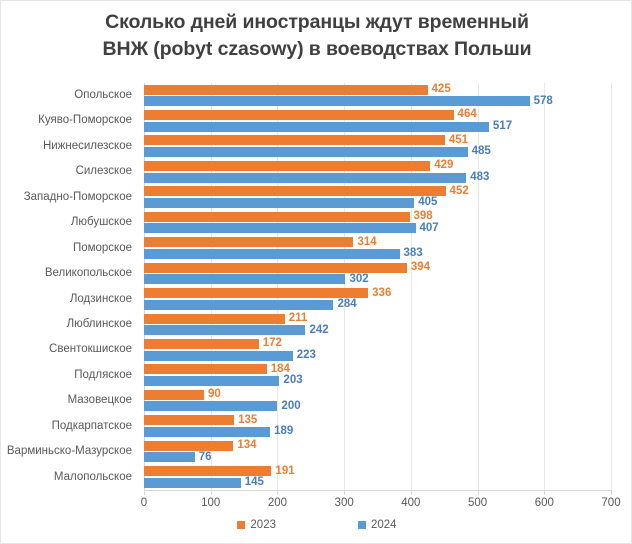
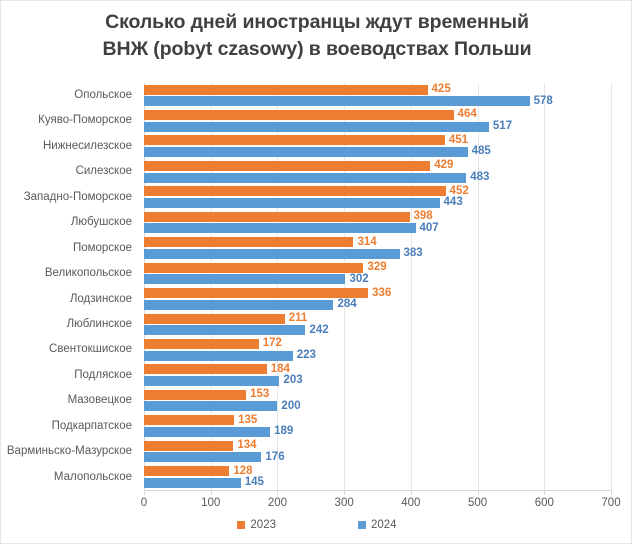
2024/Западно-Поморское: 405 -> 443
2023/Великопольское: 394 -> 329
2023/Мазовецкое: 90 -> 153
2024/Варминьско-Мазурское: 76 -> 176
2023/Малопольское: 191 -> 128
